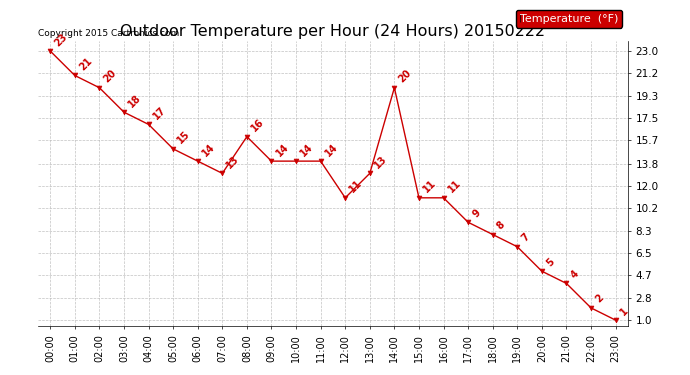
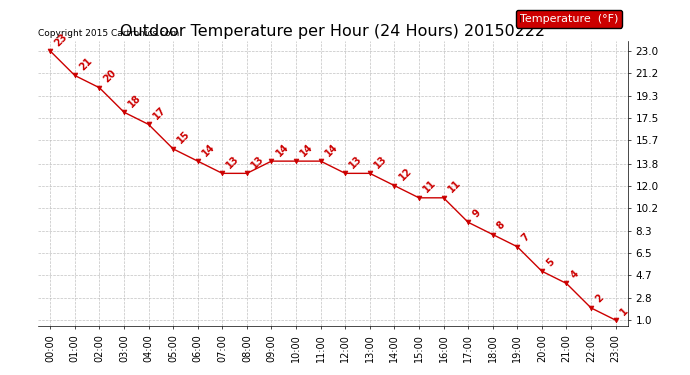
08:00: 16 -> 13
12:00: 11 -> 13
14:00: 20 -> 12
